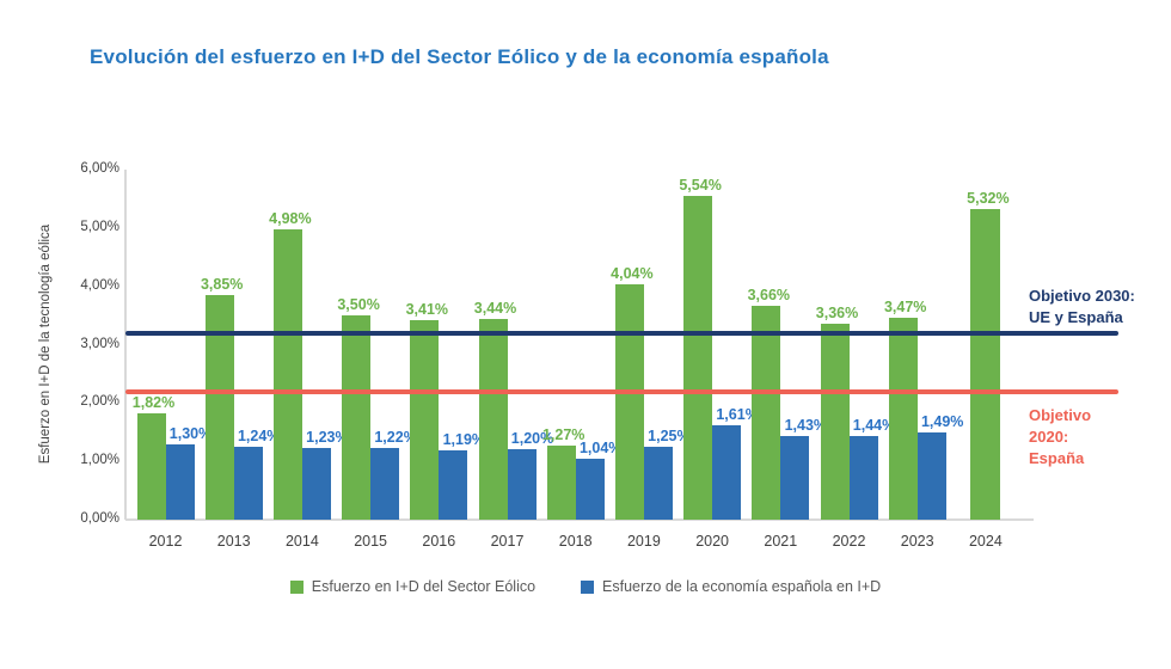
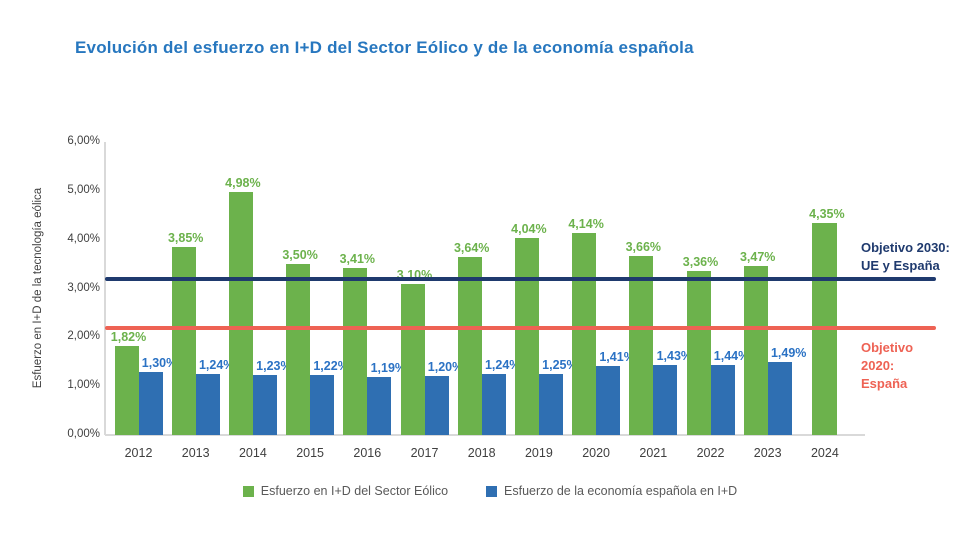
Esfuerzo en I+D del Sector Eólico/2017: 3,44% -> 3,10%
Esfuerzo en I+D del Sector Eólico/2018: 1,27% -> 3,64%
Esfuerzo de la economía española en I+D/2018: 1,04% -> 1,24%
Esfuerzo en I+D del Sector Eólico/2020: 5,54% -> 4,14%
Esfuerzo de la economía española en I+D/2020: 1,61% -> 1,41%
Esfuerzo en I+D del Sector Eólico/2024: 5,32% -> 4,35%
